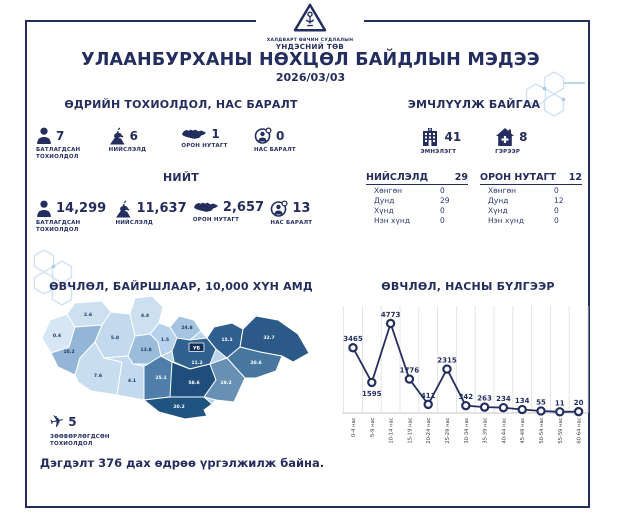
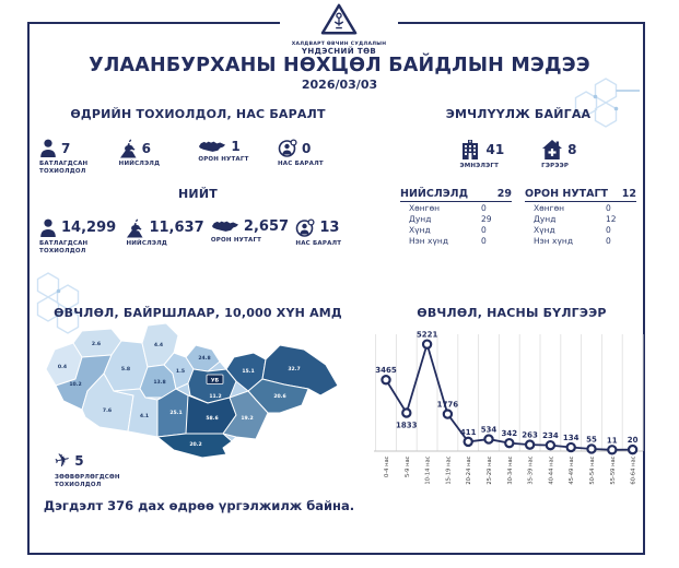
5-9 нас: 1595 -> 1833
10-14 нас: 4773 -> 5221
25-29 нас: 2315 -> 534
